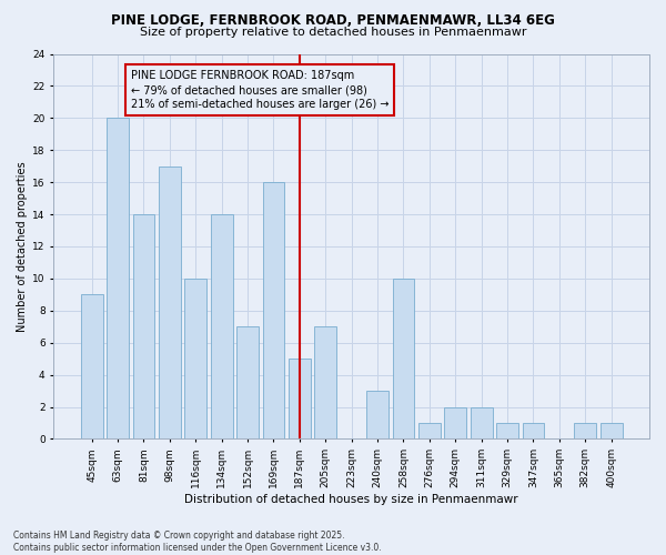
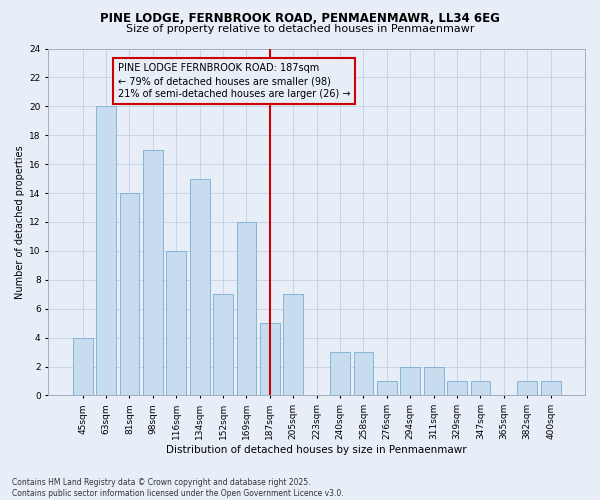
45sqm: 9 -> 4
134sqm: 14 -> 15
169sqm: 16 -> 12
258sqm: 10 -> 3
